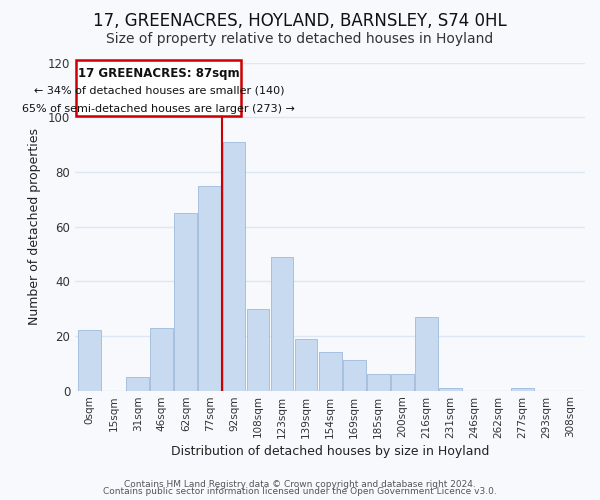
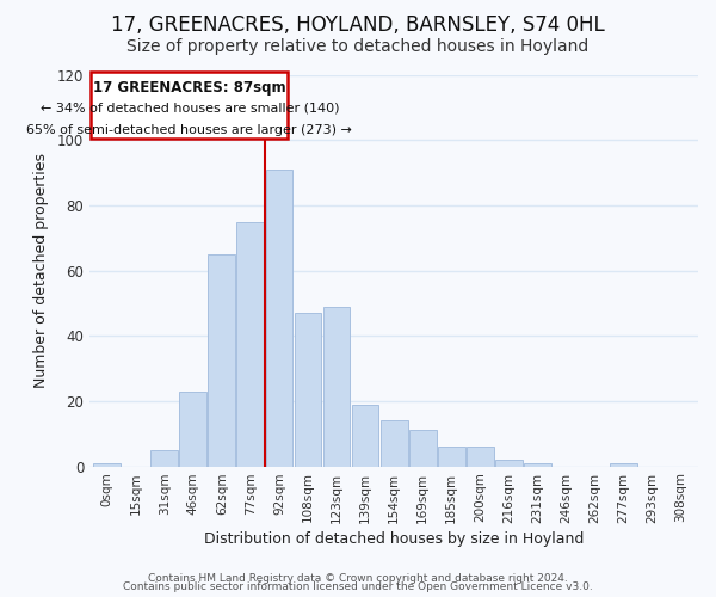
0sqm: 22 -> 1
108sqm: 30 -> 47
216sqm: 27 -> 2
